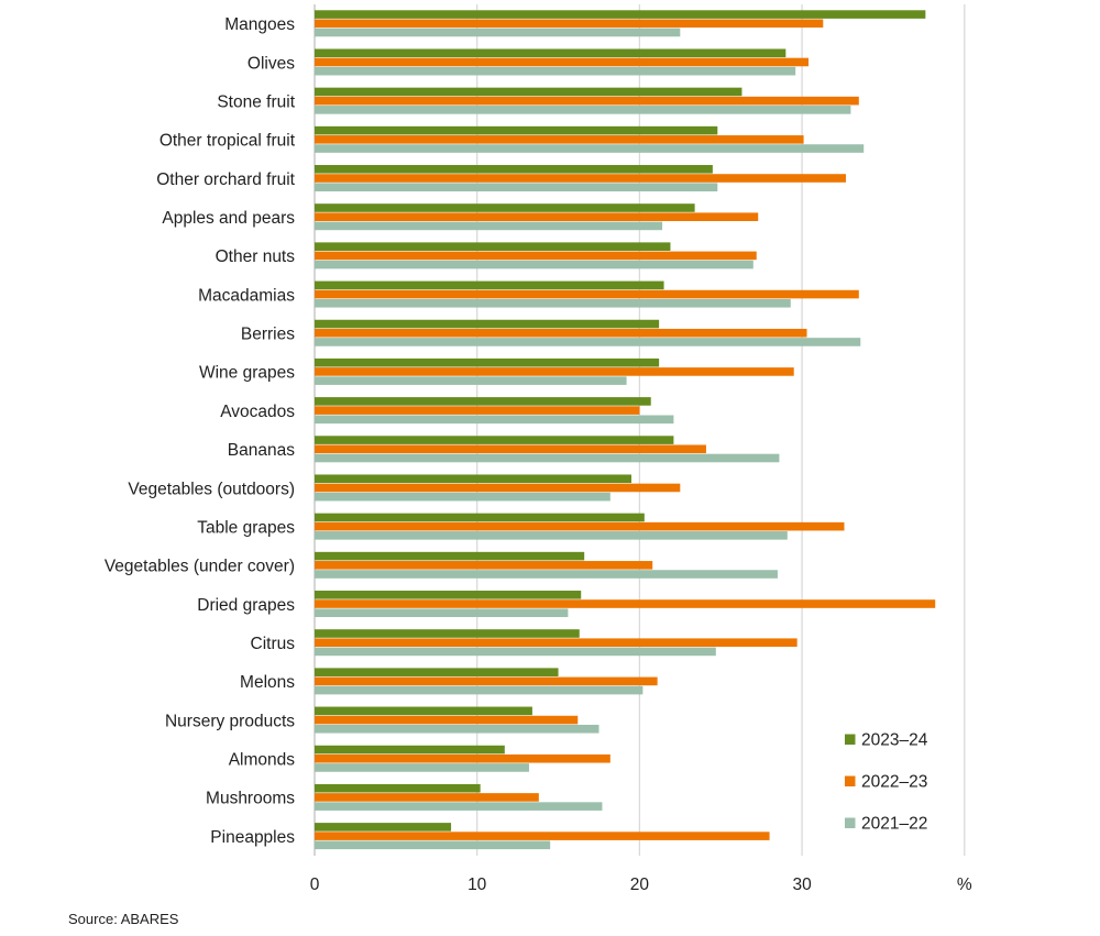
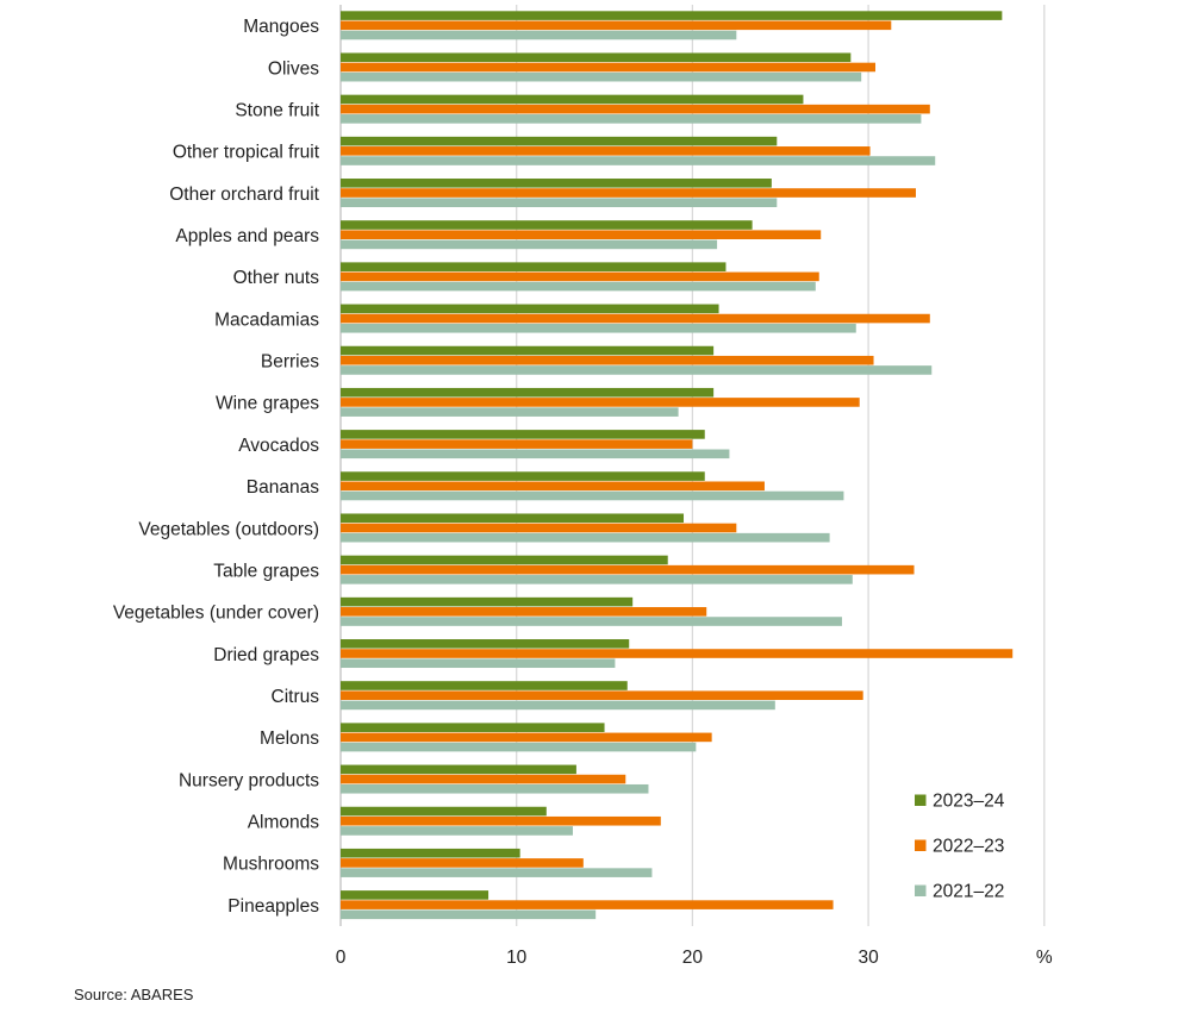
2023–24/Bananas: 22.1 -> 20.7
2021–22/Vegetables (outdoors): 18.2 -> 27.8
2023–24/Table grapes: 20.3 -> 18.6
